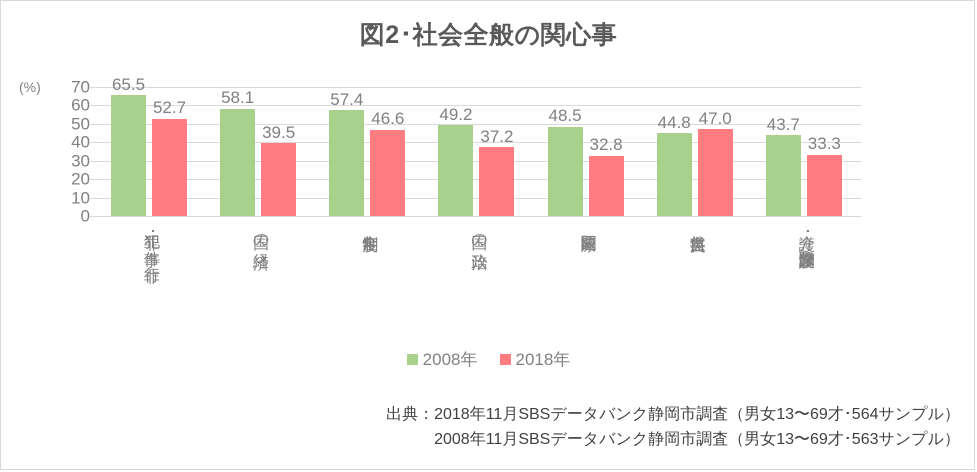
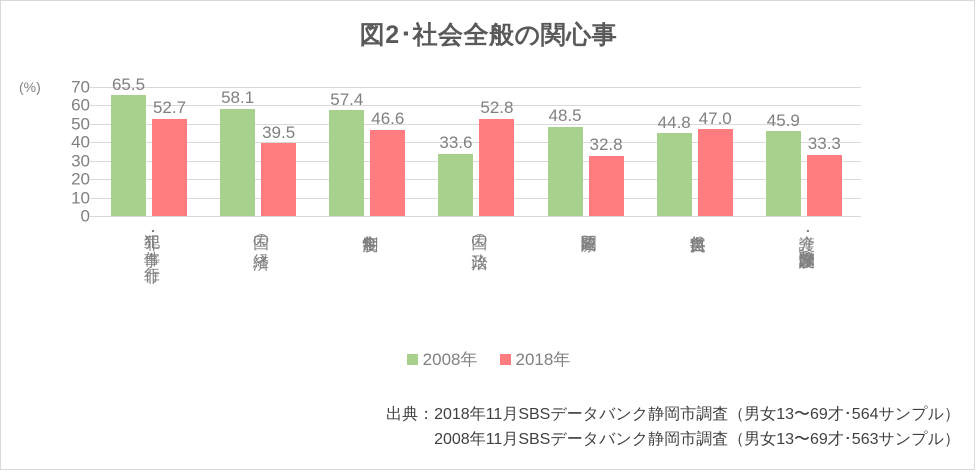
2008年/国の政治: 49.2 -> 33.6
2018年/国の政治: 37.2 -> 52.8
2008年/介護･介護保険制度: 43.7 -> 45.9
